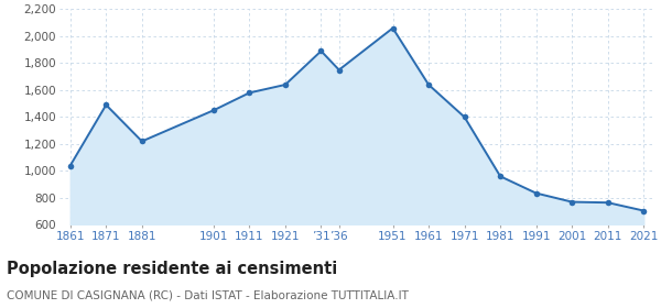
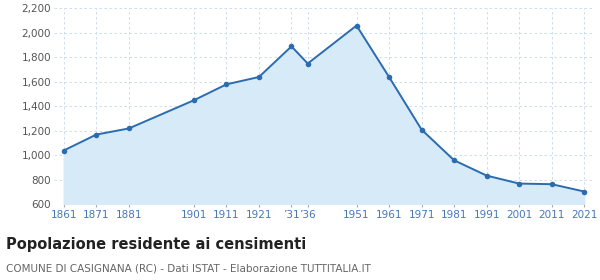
1871: 1,490 -> 1,170
1971: 1,400 -> 1,210
